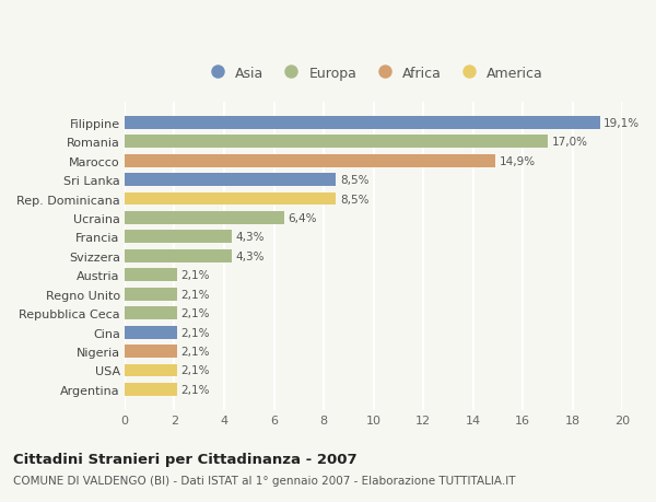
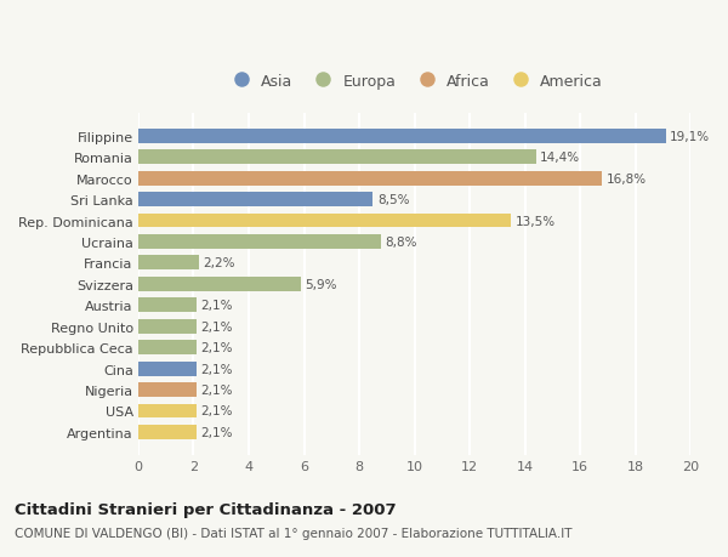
Romania: 17,0% -> 14,4%
Marocco: 14,9% -> 16,8%
Rep. Dominicana: 8,5% -> 13,5%
Ucraina: 6,4% -> 8,8%
Francia: 4,3% -> 2,2%
Svizzera: 4,3% -> 5,9%
